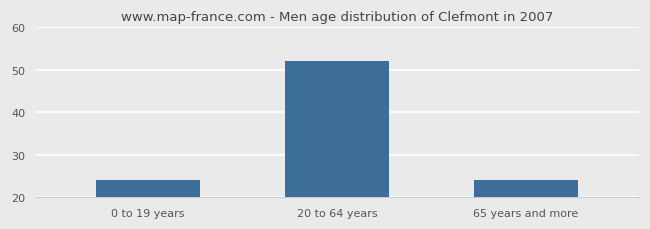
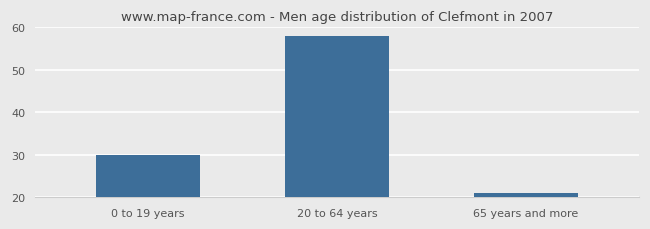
0 to 19 years: 24 -> 30
20 to 64 years: 52 -> 58
65 years and more: 24 -> 21
